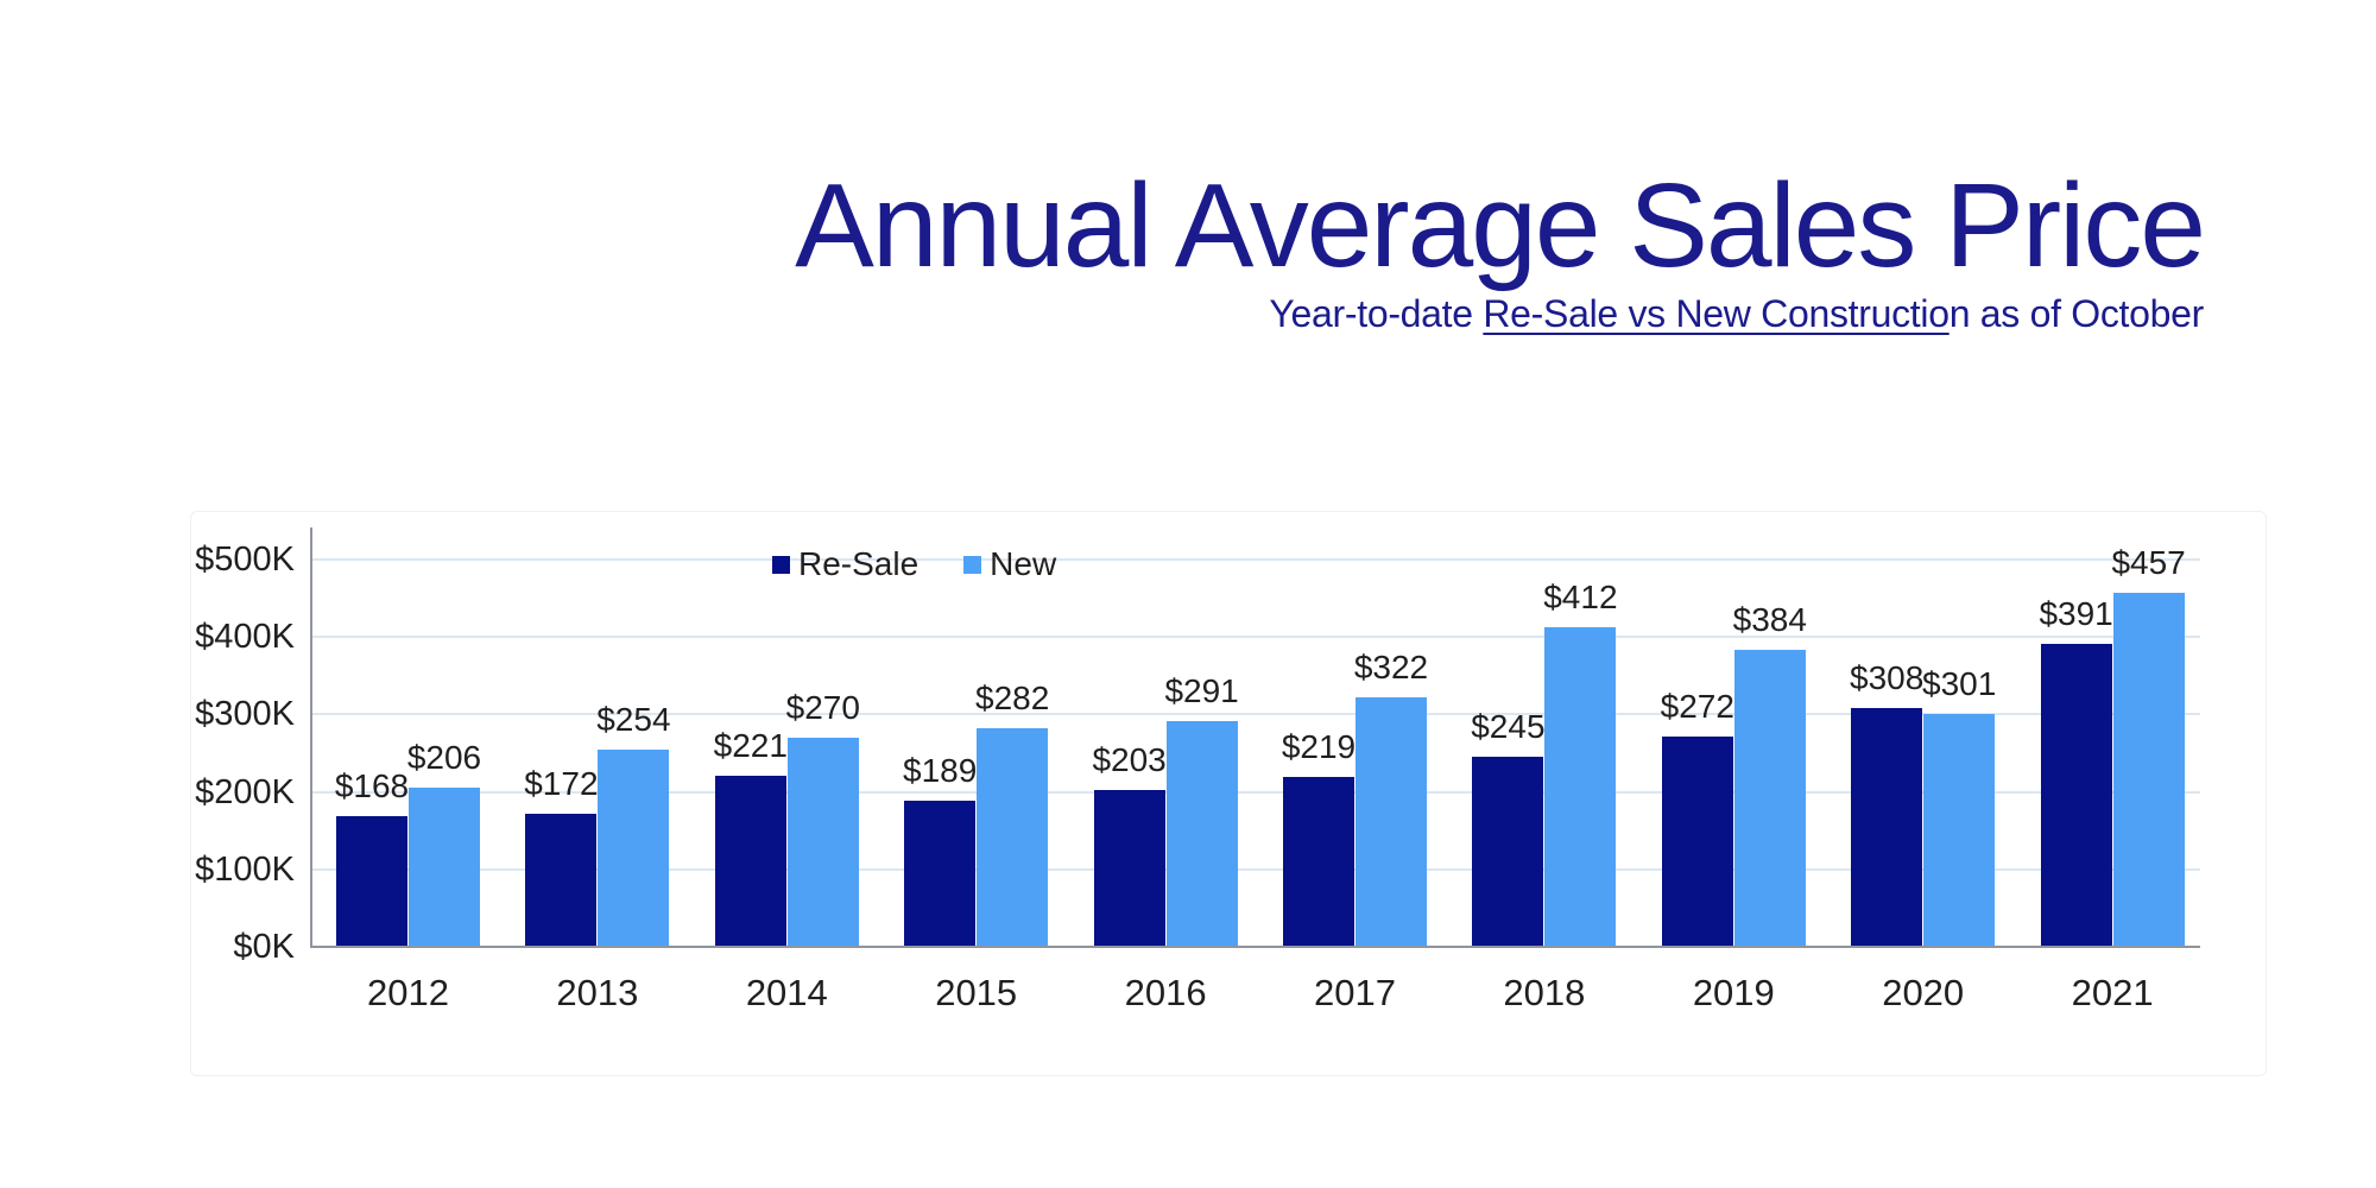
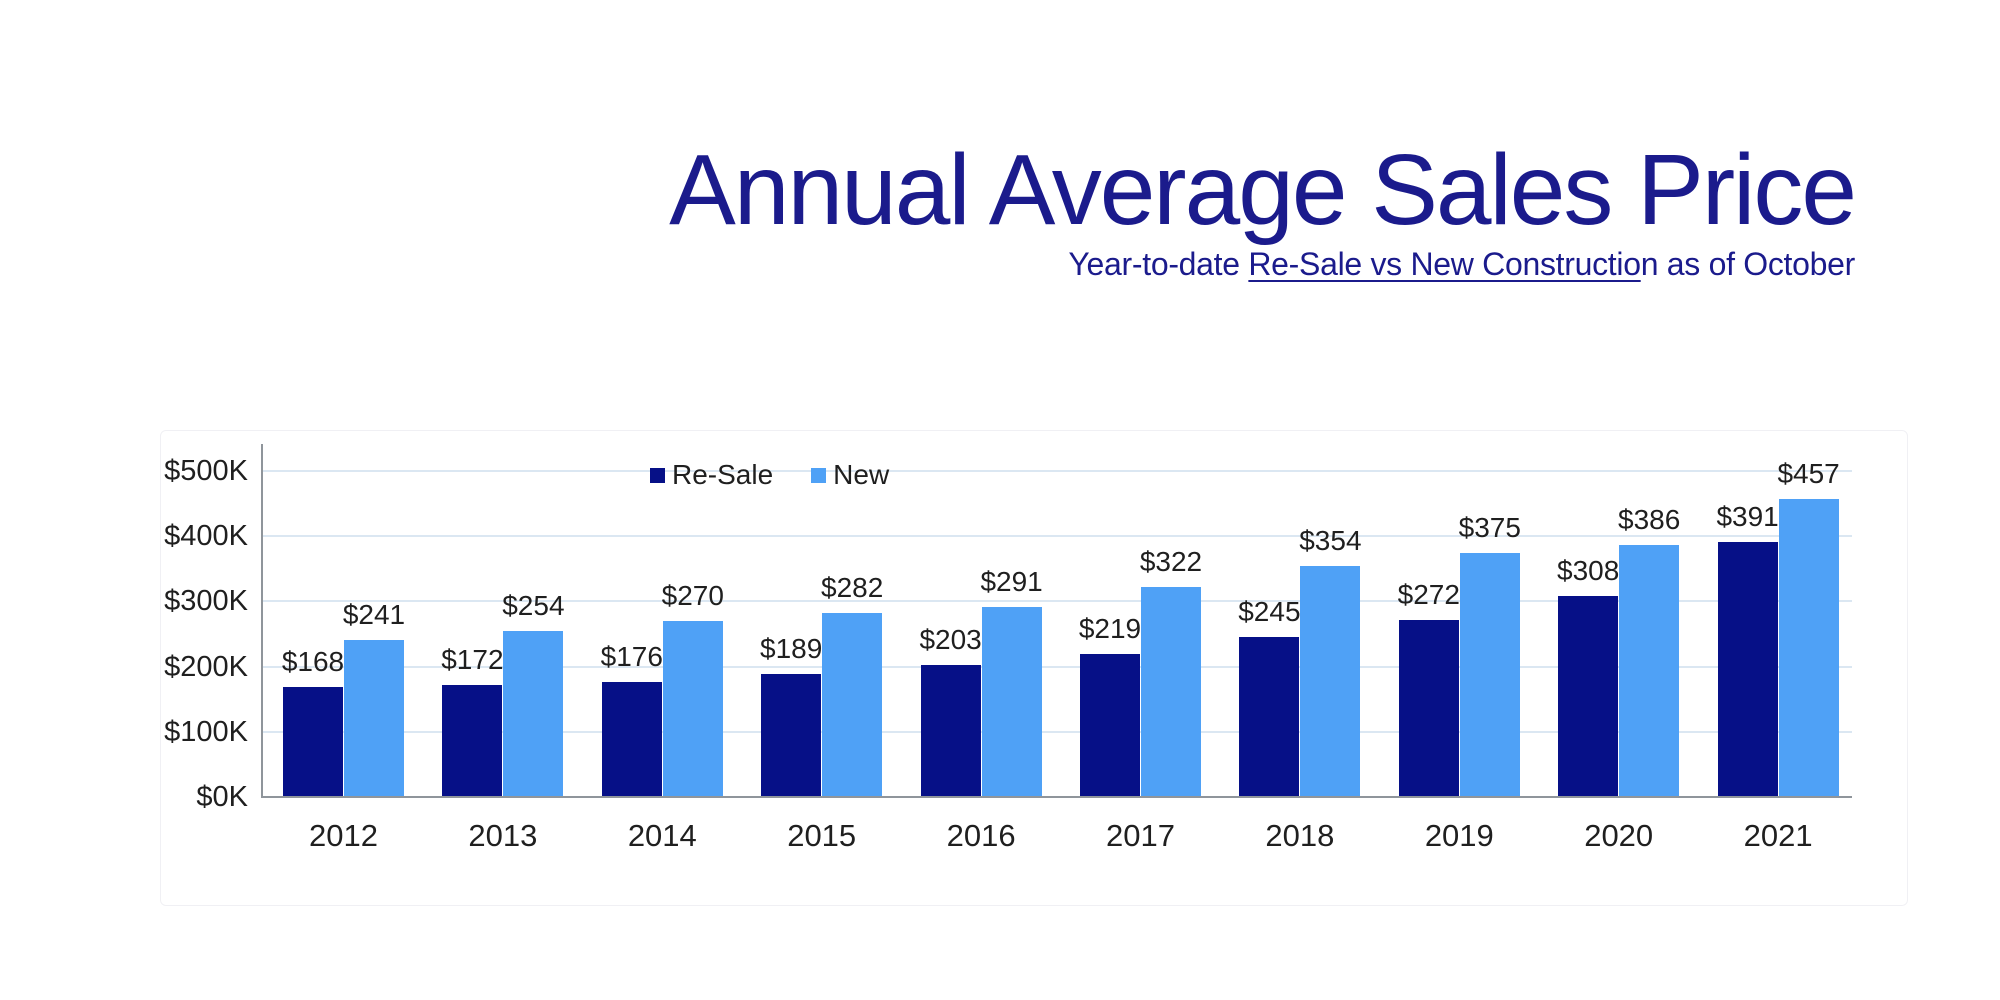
New/2012: $206 -> $241
Re-Sale/2014: $221 -> $176
New/2018: $412 -> $354
New/2019: $384 -> $375
New/2020: $301 -> $386
